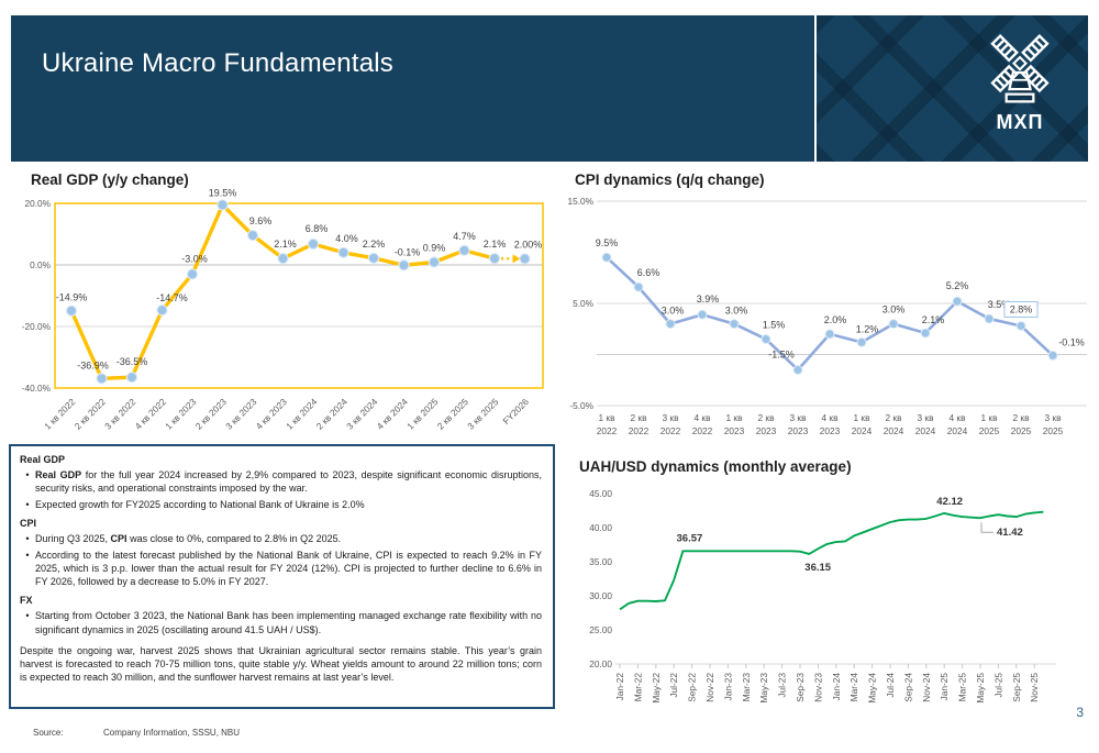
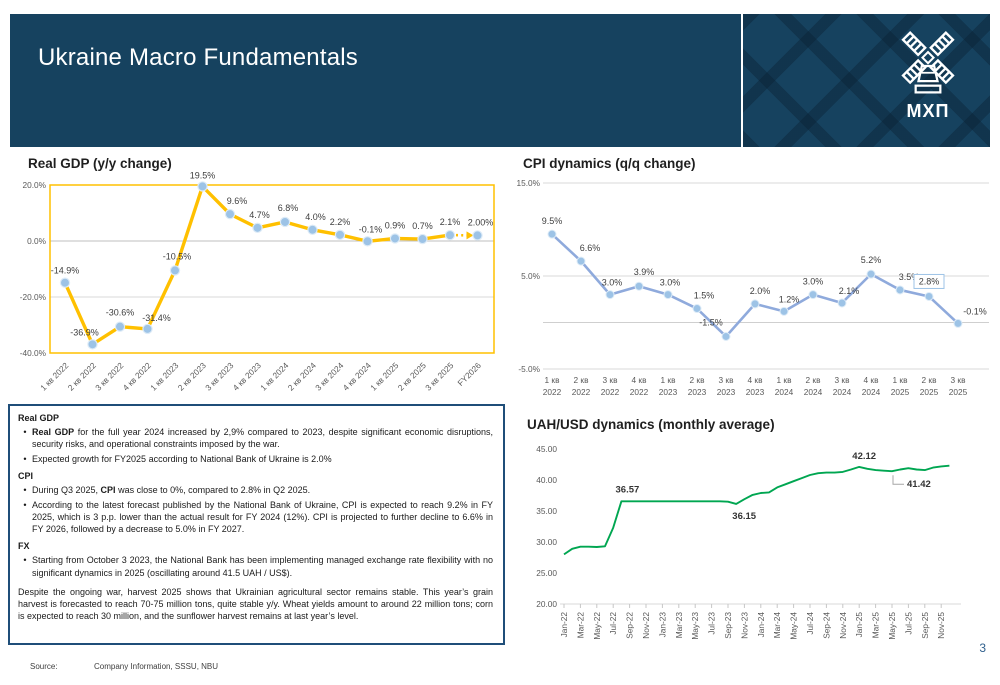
Real GDP (y/y change)/3 кв 2022: -36.5% -> -30.6%
Real GDP (y/y change)/4 кв 2022: -14.7% -> -31.4%
Real GDP (y/y change)/1 кв 2023: -3.0% -> -10.5%
Real GDP (y/y change)/4 кв 2023: 2.1% -> 4.7%
Real GDP (y/y change)/2 кв 2025: 4.7% -> 0.7%
